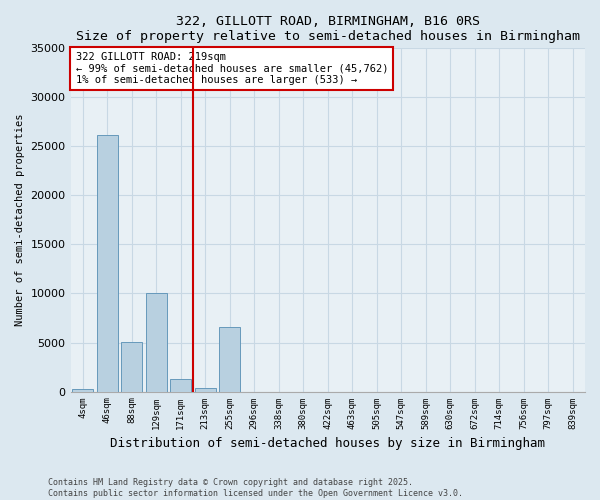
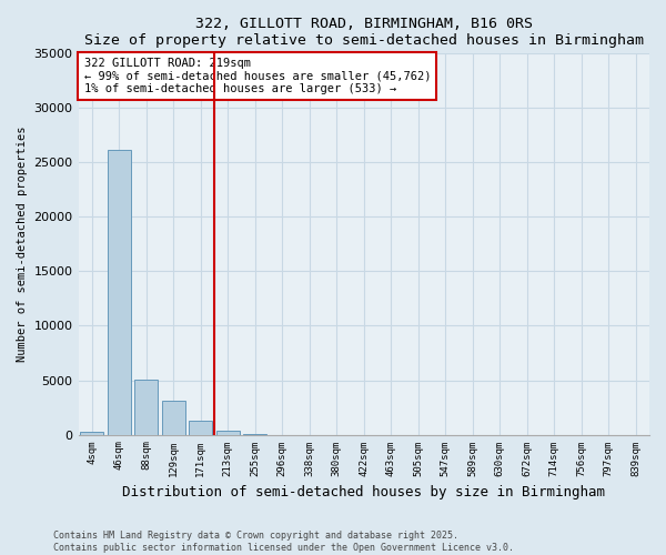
129sqm: 10000 -> 3100
255sqm: 6600 -> 100
